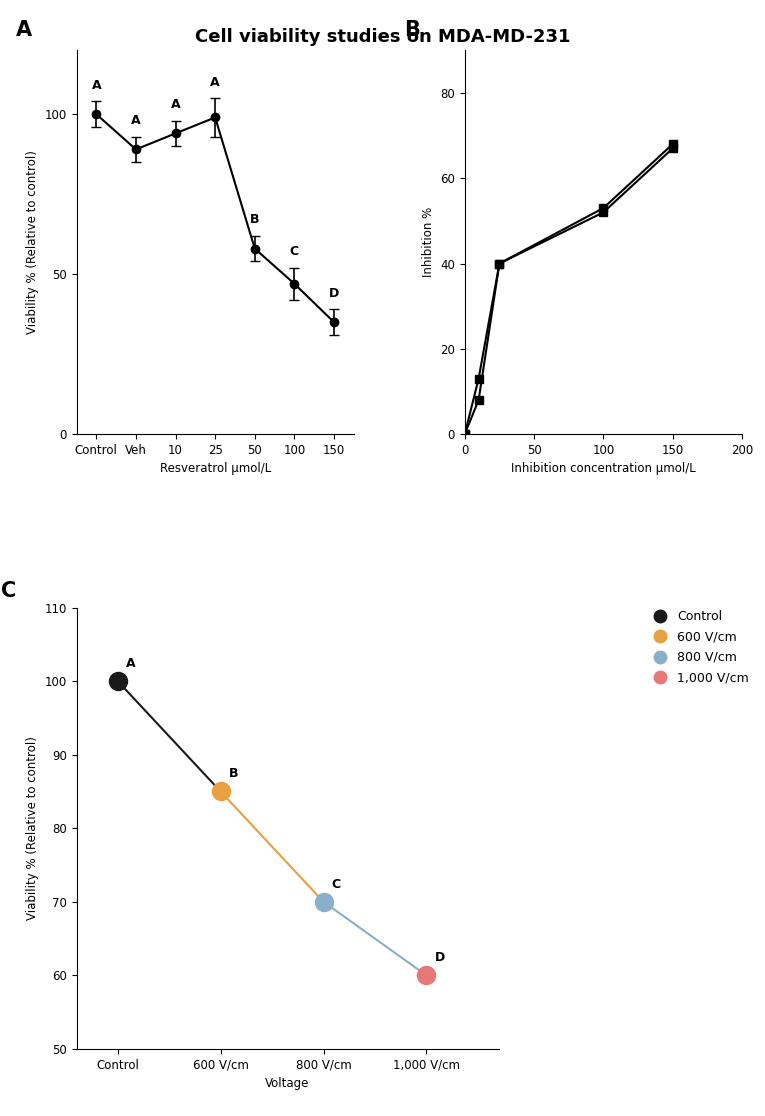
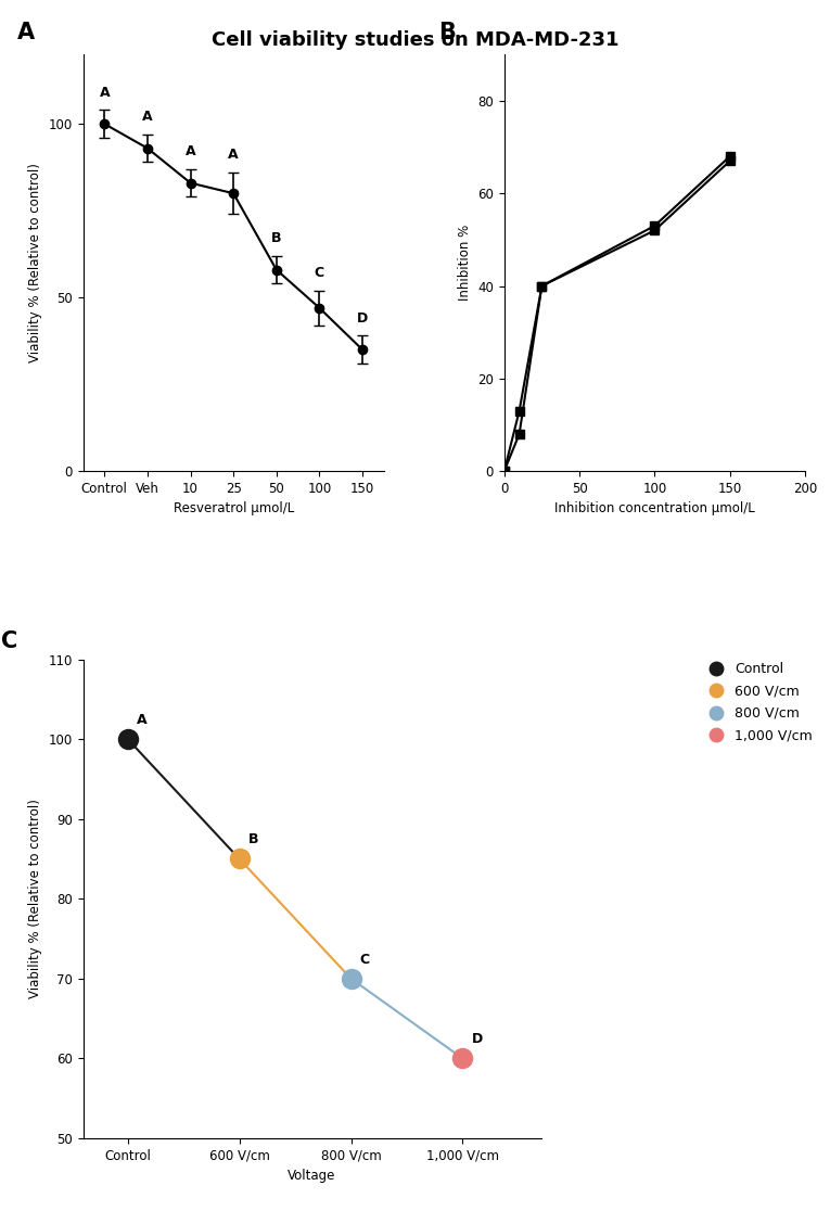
Veh: 89 -> 93
10: 94 -> 83
25: 99 -> 80
